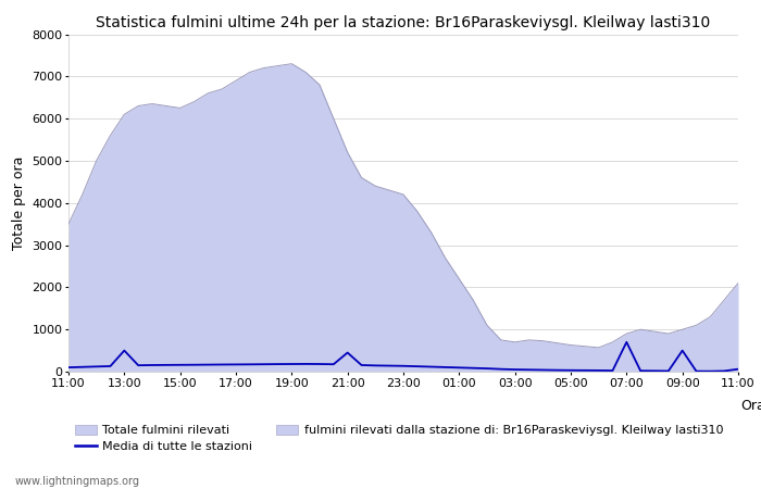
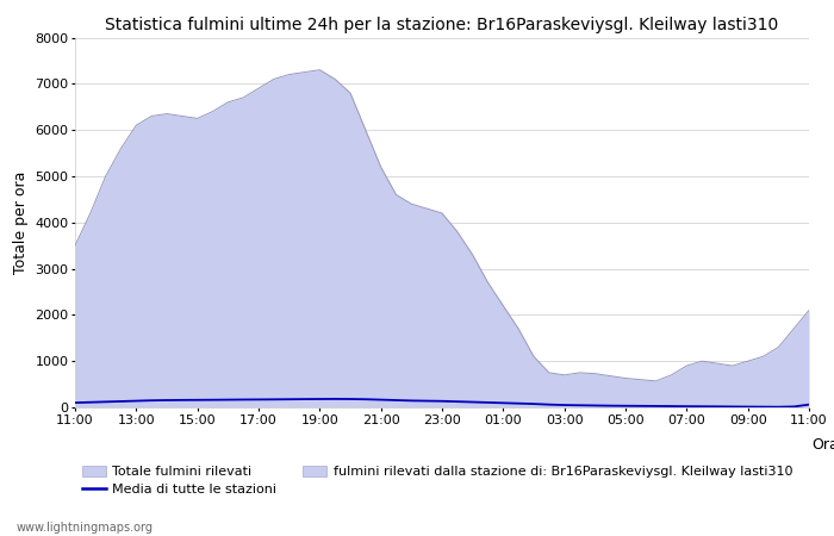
Media di tutte le stazioni/13:00: 500 -> 140
Media di tutte le stazioni/21:00: 450 -> 160
Media di tutte le stazioni/07:00: 700 -> 20
Media di tutte le stazioni/09:00: 500 -> 10
